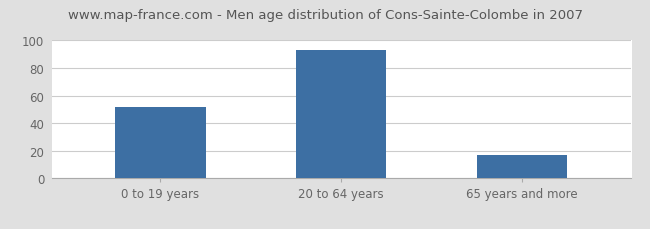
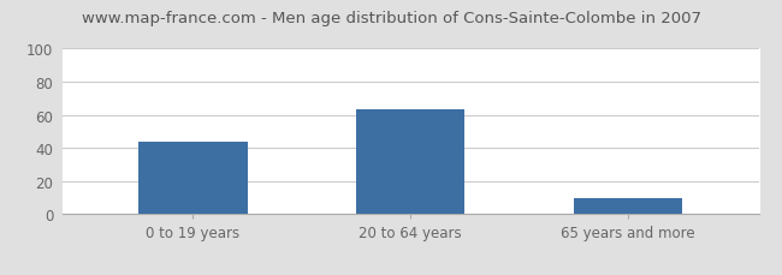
0 to 19 years: 52 -> 44
20 to 64 years: 93 -> 63
65 years and more: 17 -> 10
